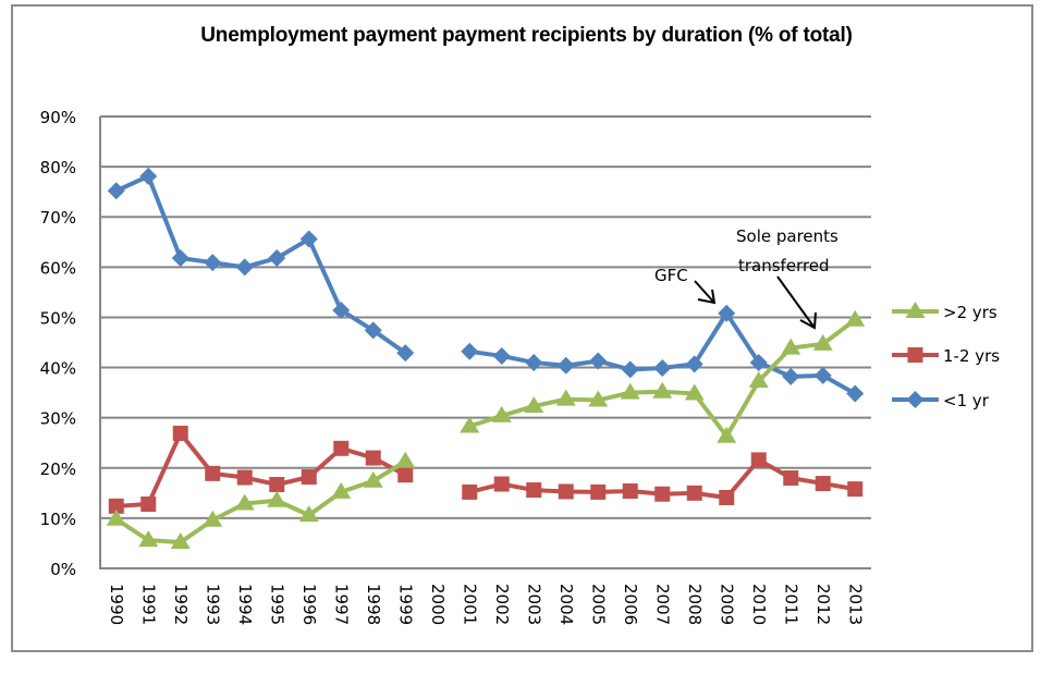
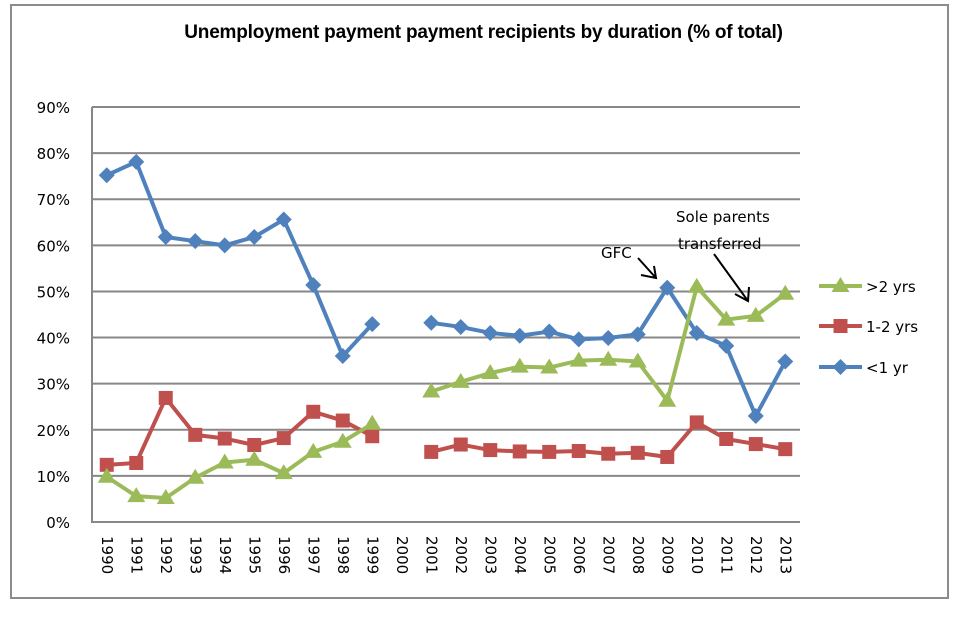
<1 yr/1998: 47% -> 36%
>2 yrs/2010: 37% -> 51%
<1 yr/2012: 38% -> 23%
